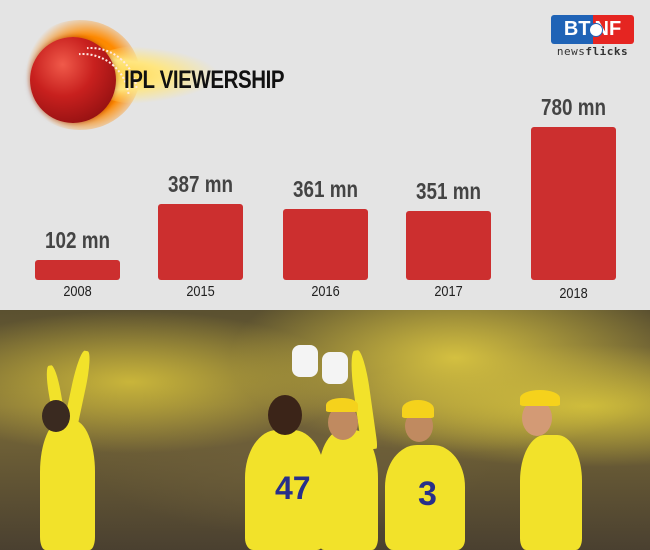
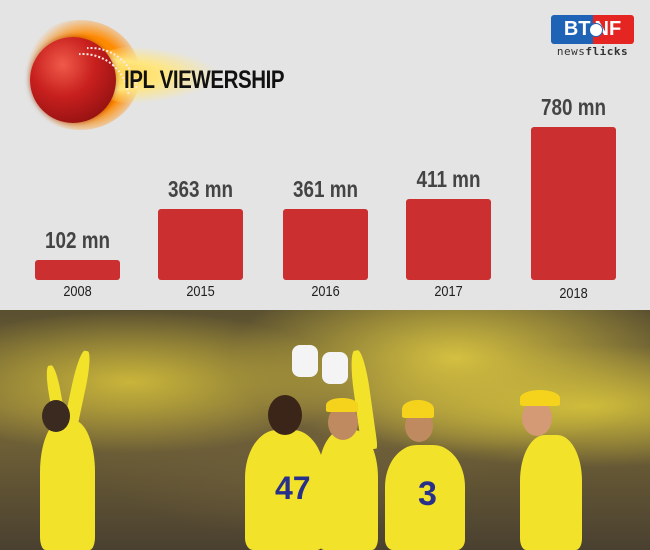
2015: 387 -> 363
2017: 351 -> 411
